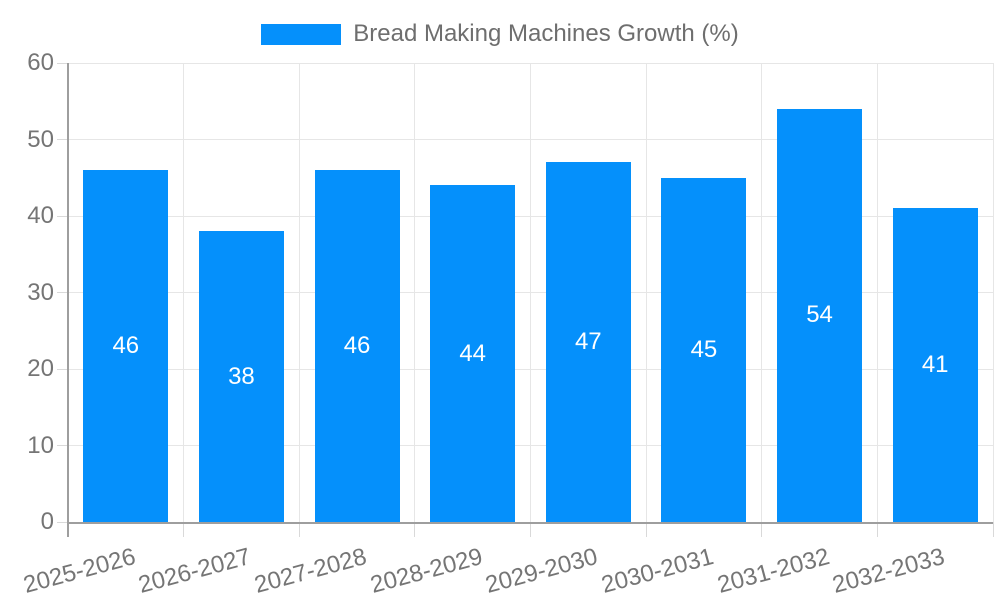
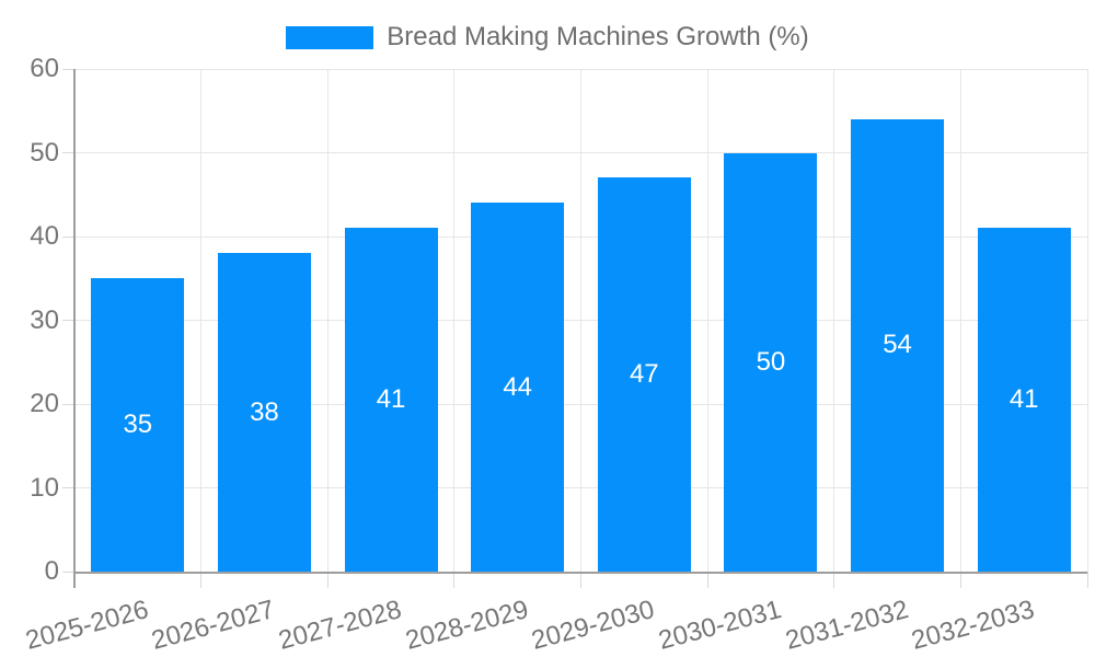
2025-2026: 46 -> 35
2027-2028: 46 -> 41
2030-2031: 45 -> 50
